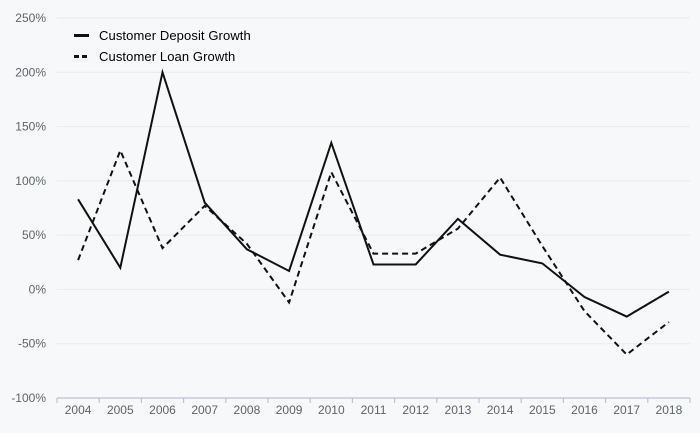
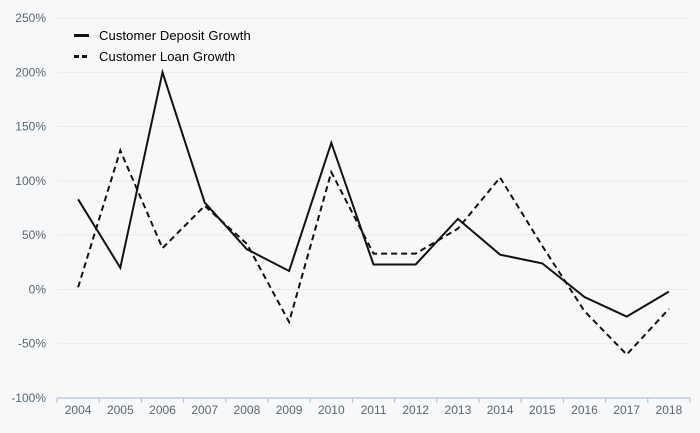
Customer Loan Growth/2004: 27% -> 2%
Customer Loan Growth/2009: -12% -> -30%
Customer Loan Growth/2018: -30% -> -18%
